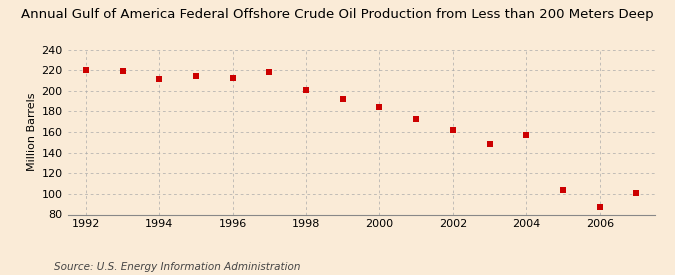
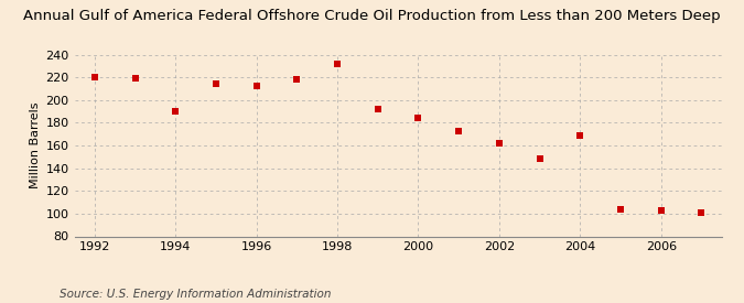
1994: 211 -> 190
1998: 201 -> 232
2004: 157 -> 169
2006: 87 -> 103
